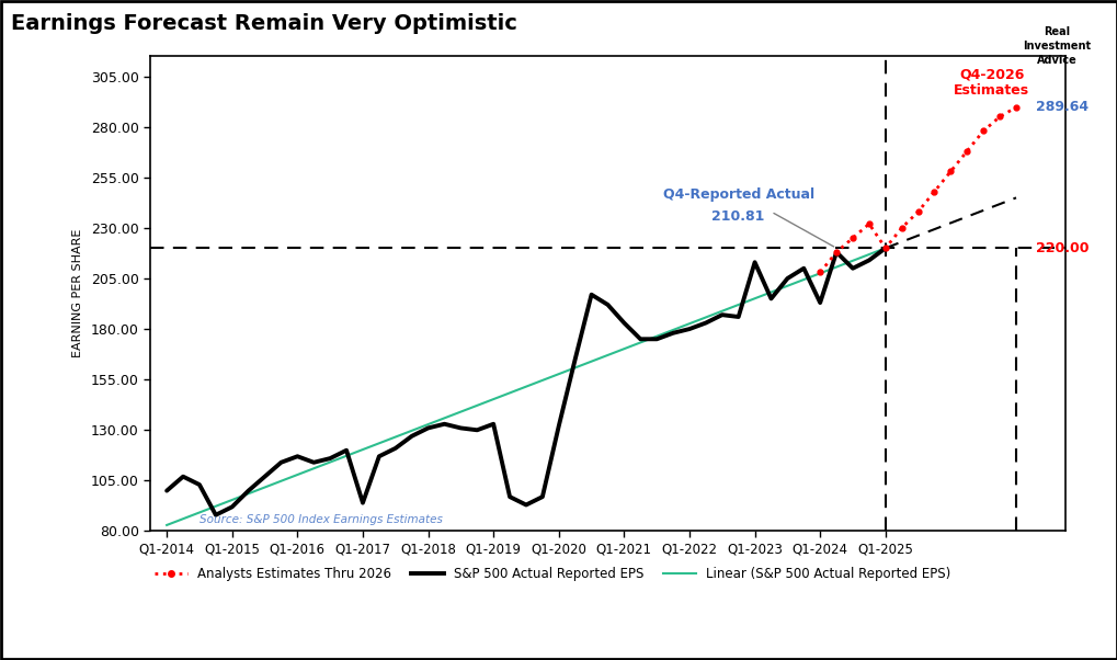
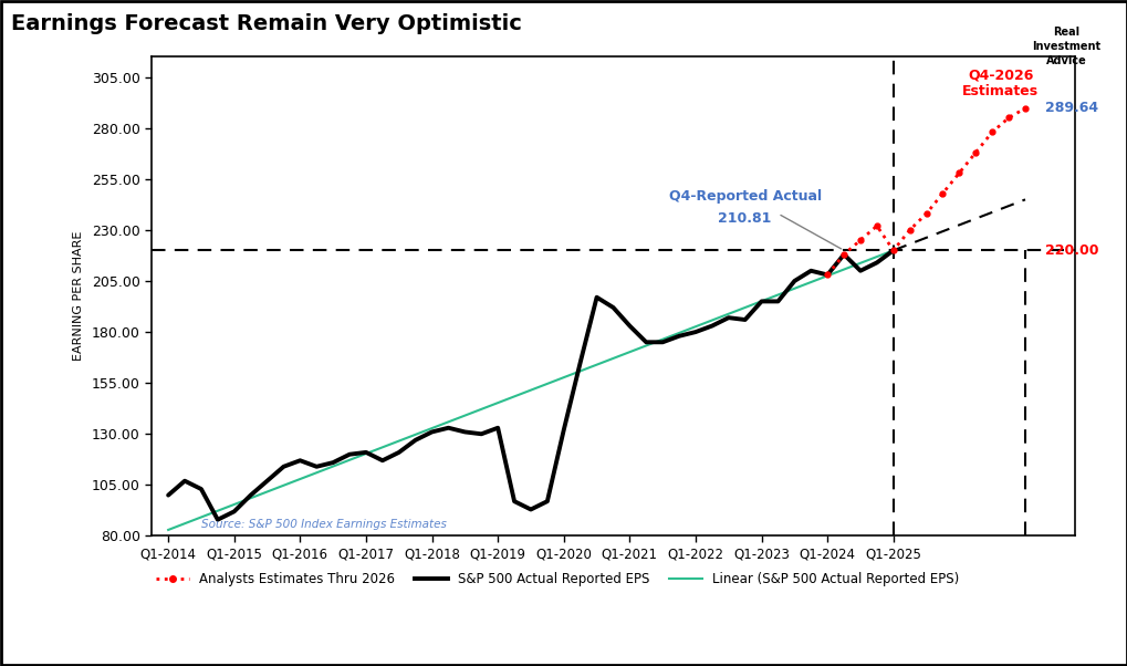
S&P 500 Actual Reported EPS/Q1-2017: 94 -> 121
S&P 500 Actual Reported EPS/Q1-2023: 213 -> 195
S&P 500 Actual Reported EPS/Q1-2024: 193 -> 208
